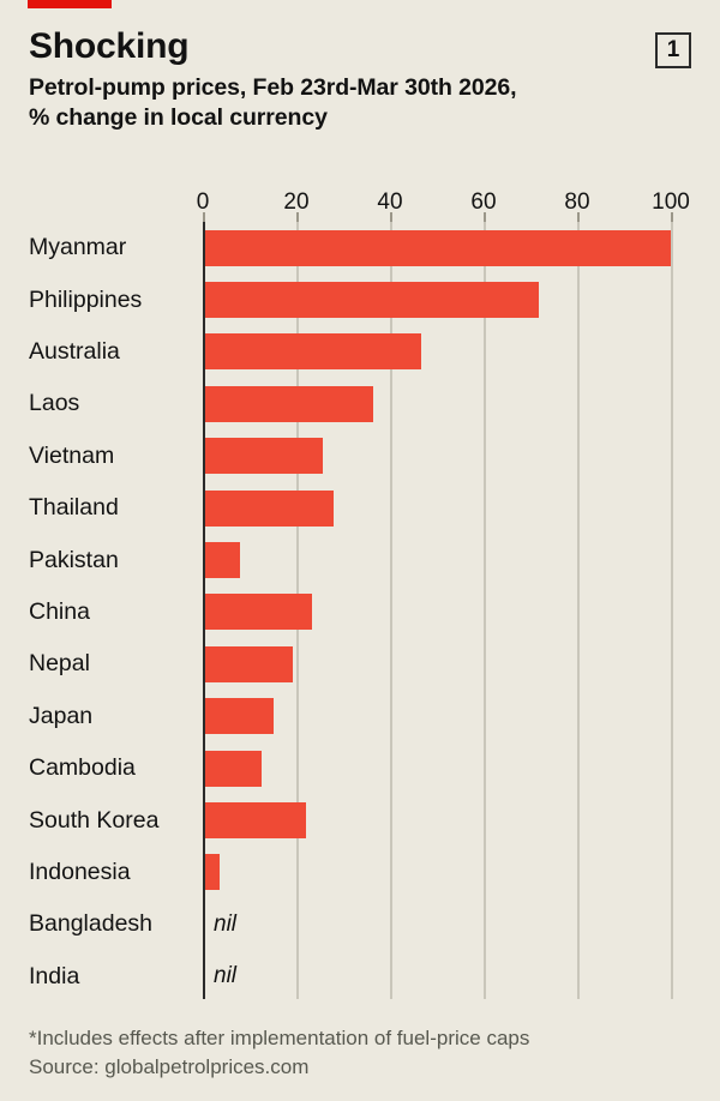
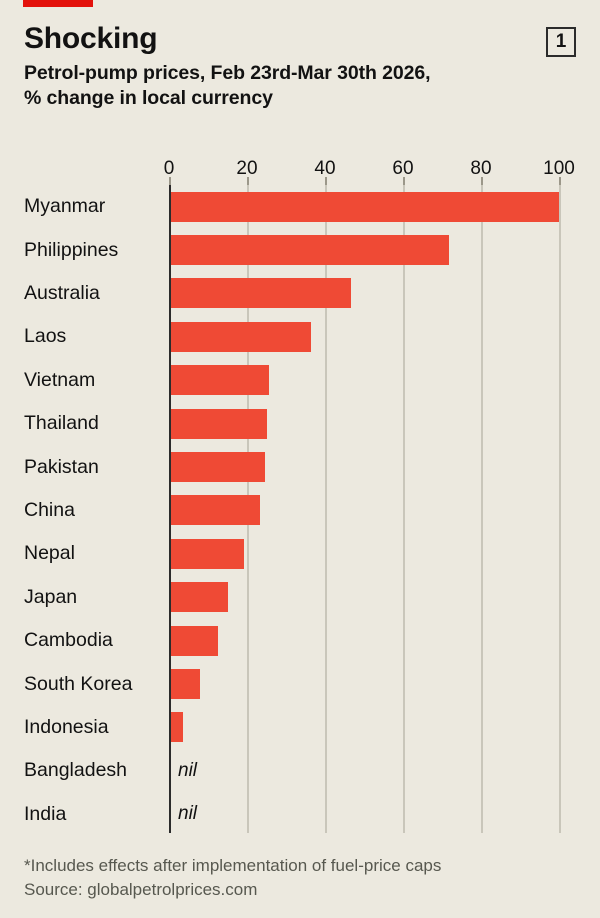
Thailand: 28 -> 25
Pakistan: 8 -> 24
South Korea: 22 -> 8
